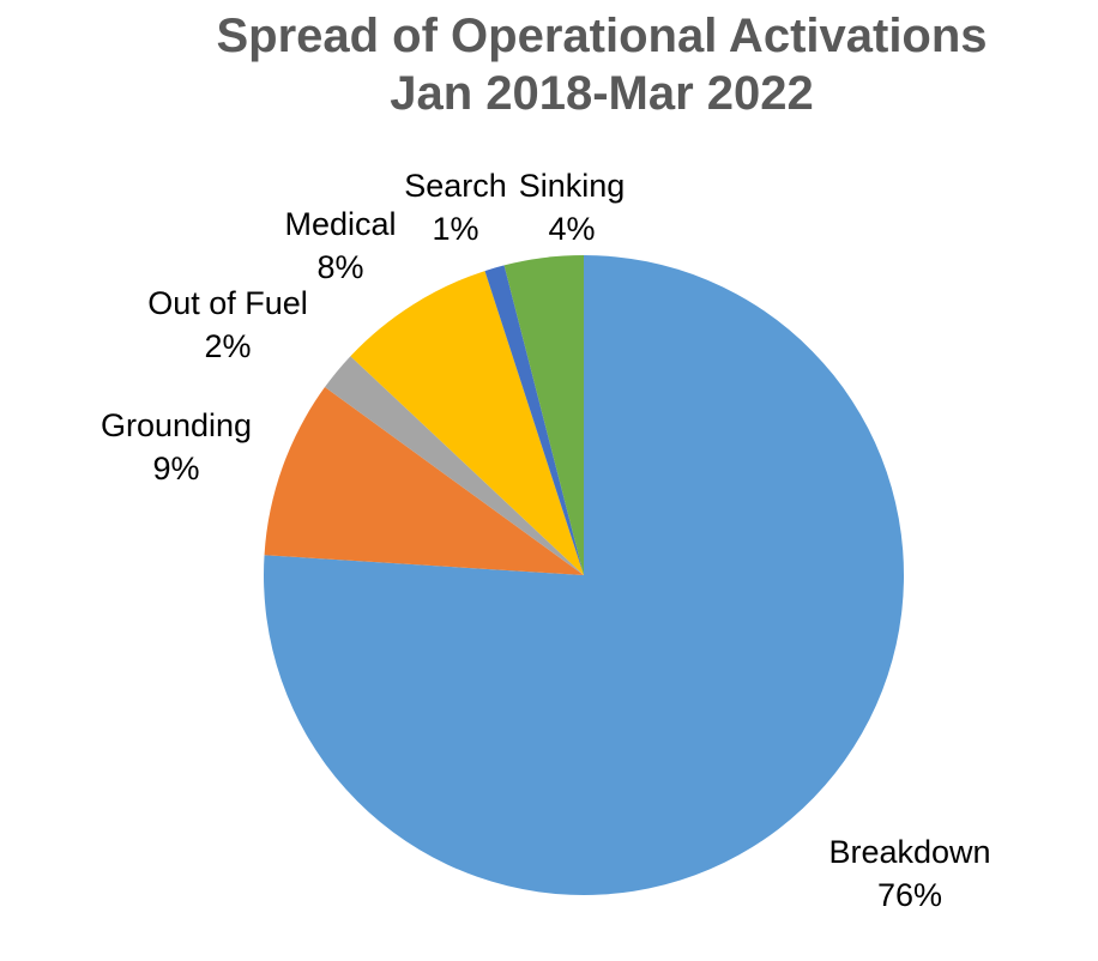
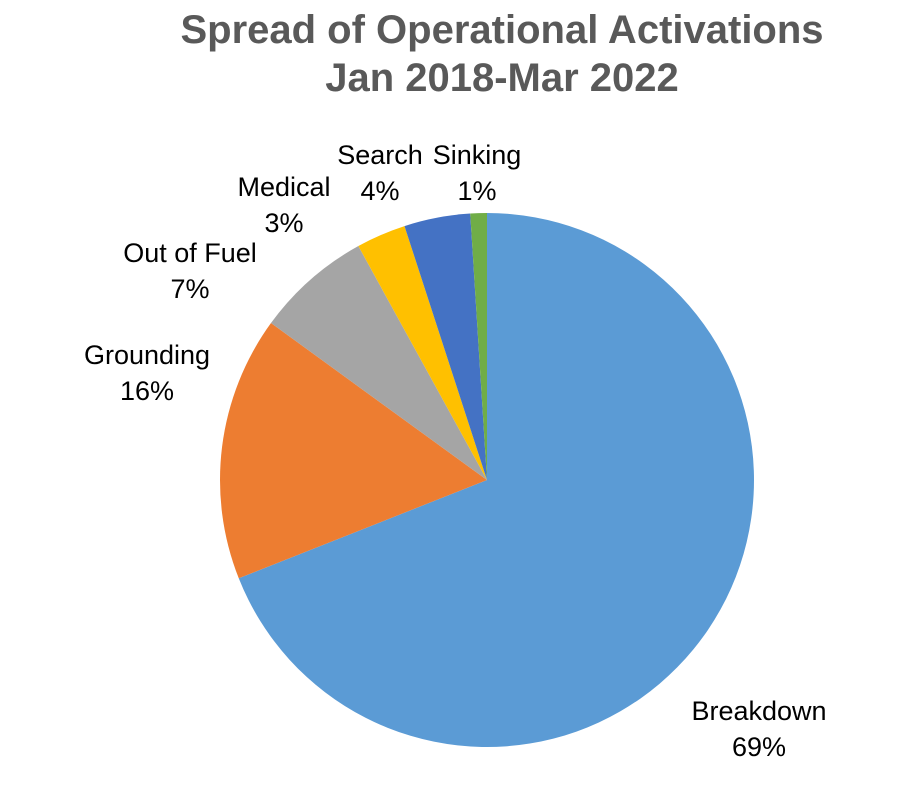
Breakdown: 76% -> 69%
Grounding: 9% -> 16%
Out of Fuel: 2% -> 7%
Medical: 8% -> 3%
Search: 1% -> 4%
Sinking: 4% -> 1%
